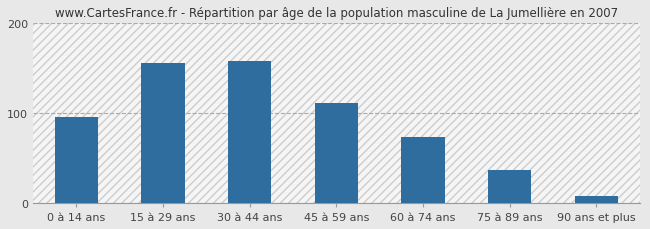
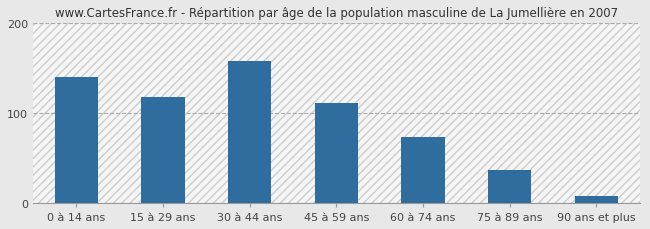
0 à 14 ans: 96 -> 140
15 à 29 ans: 156 -> 118
